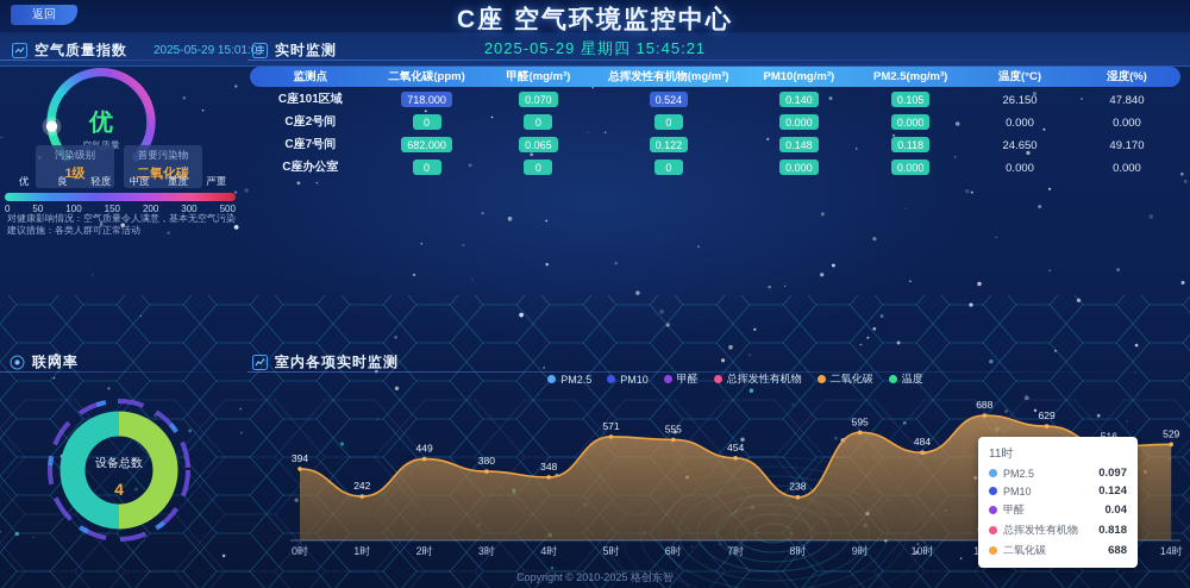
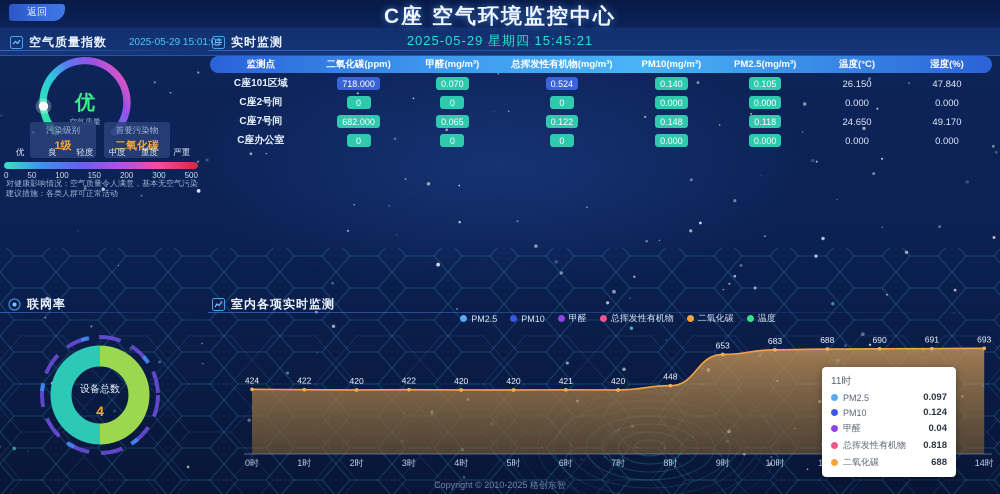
0时: 394 -> 424
1时: 242 -> 422
2时: 449 -> 420
3时: 380 -> 422
4时: 348 -> 420
5时: 571 -> 420
6时: 555 -> 421
7时: 454 -> 420
8时: 238 -> 448
9时: 595 -> 653
10时: 484 -> 683
12时: 629 -> 690
13时: 516 -> 691
14时: 529 -> 693
